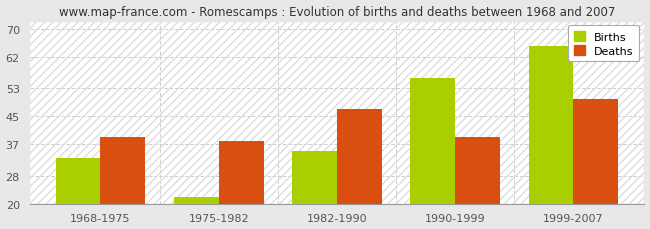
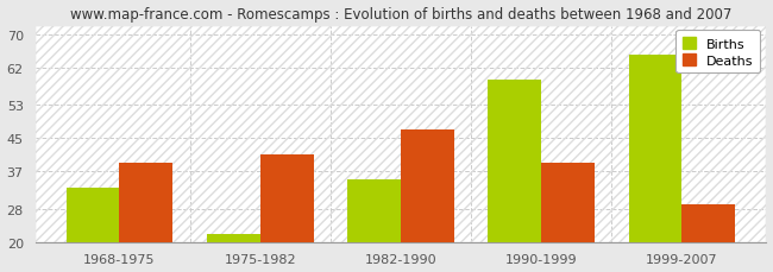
Deaths/1975-1982: 38 -> 41
Births/1990-1999: 56 -> 59
Deaths/1999-2007: 50 -> 29
